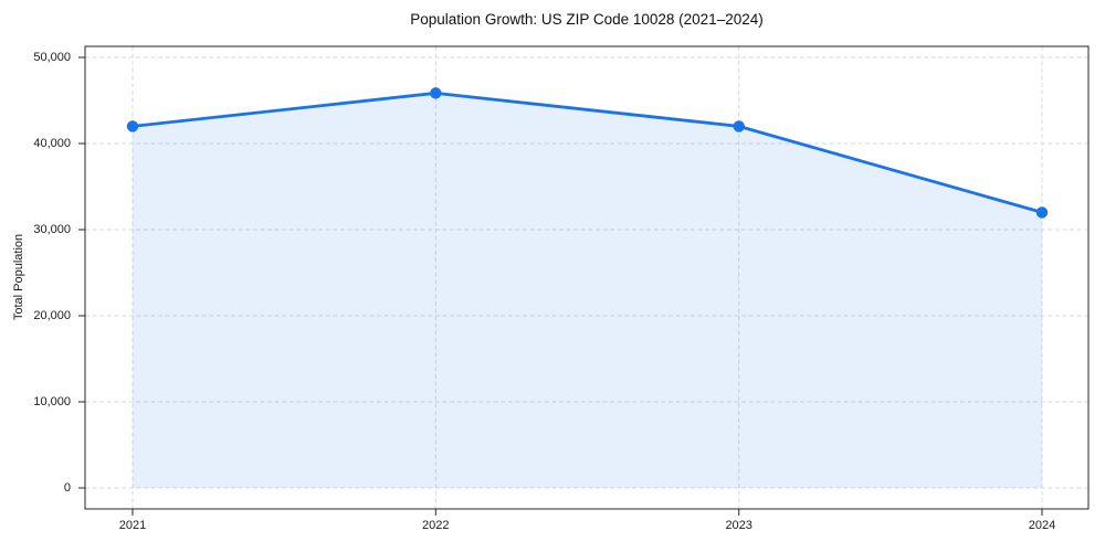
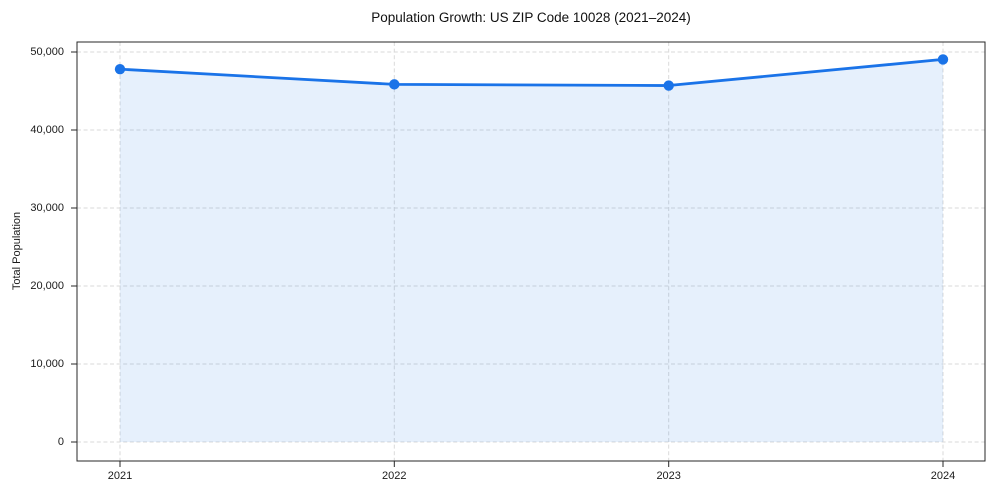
2021: 42000 -> 48000
2023: 42000 -> 46000
2024: 32000 -> 49000
